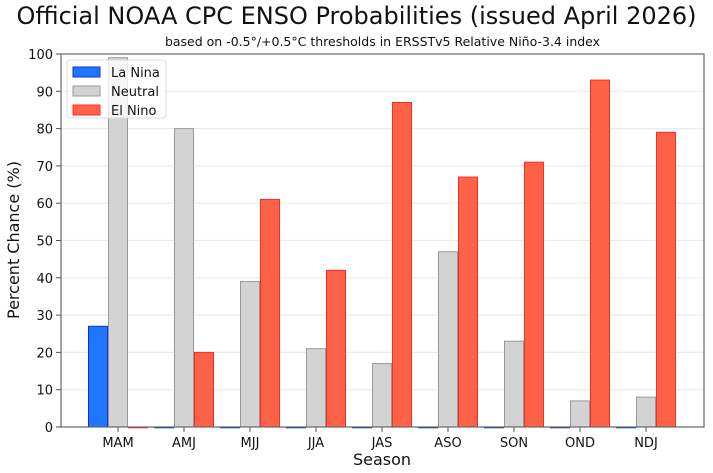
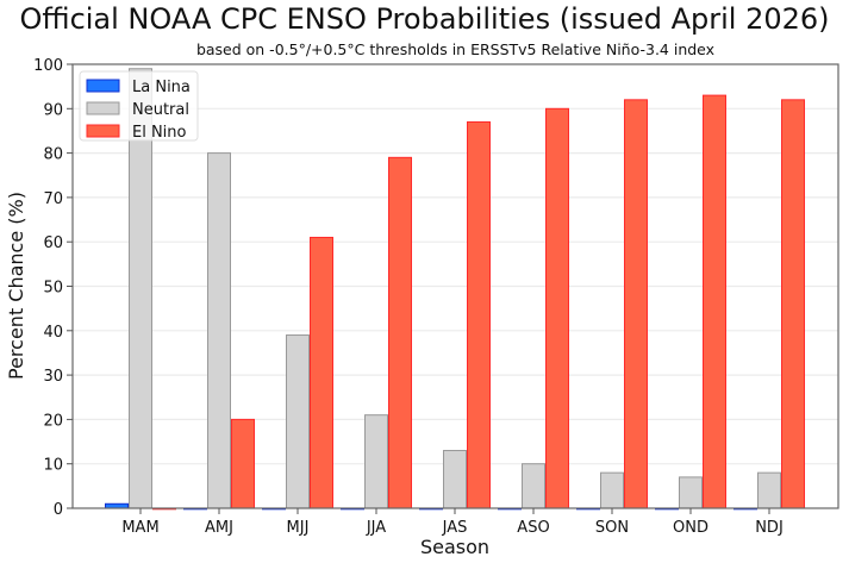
La Nina/MAM: 27 -> 1
El Nino/JJA: 42 -> 79
Neutral/JAS: 17 -> 13
Neutral/ASO: 47 -> 10
El Nino/ASO: 67 -> 90
Neutral/SON: 23 -> 8
El Nino/SON: 71 -> 92
El Nino/NDJ: 79 -> 92
